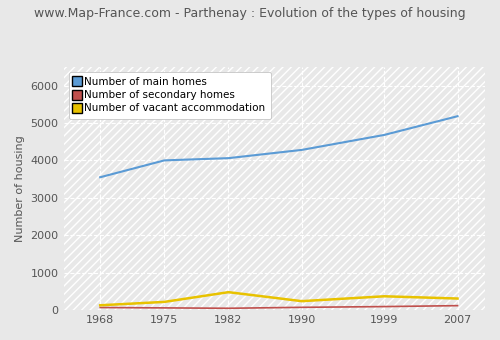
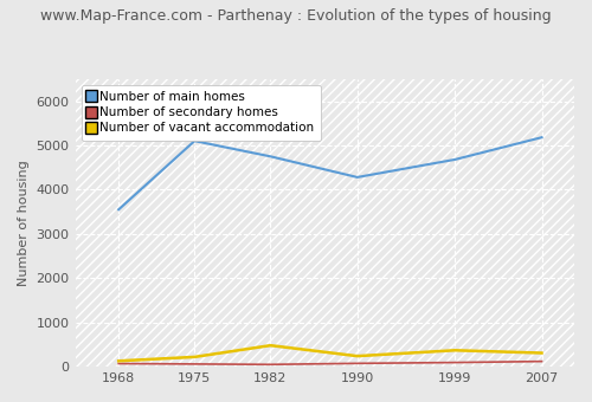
Number of main homes/1975: 4000 -> 5100
Number of main homes/1982: 4060 -> 4750
